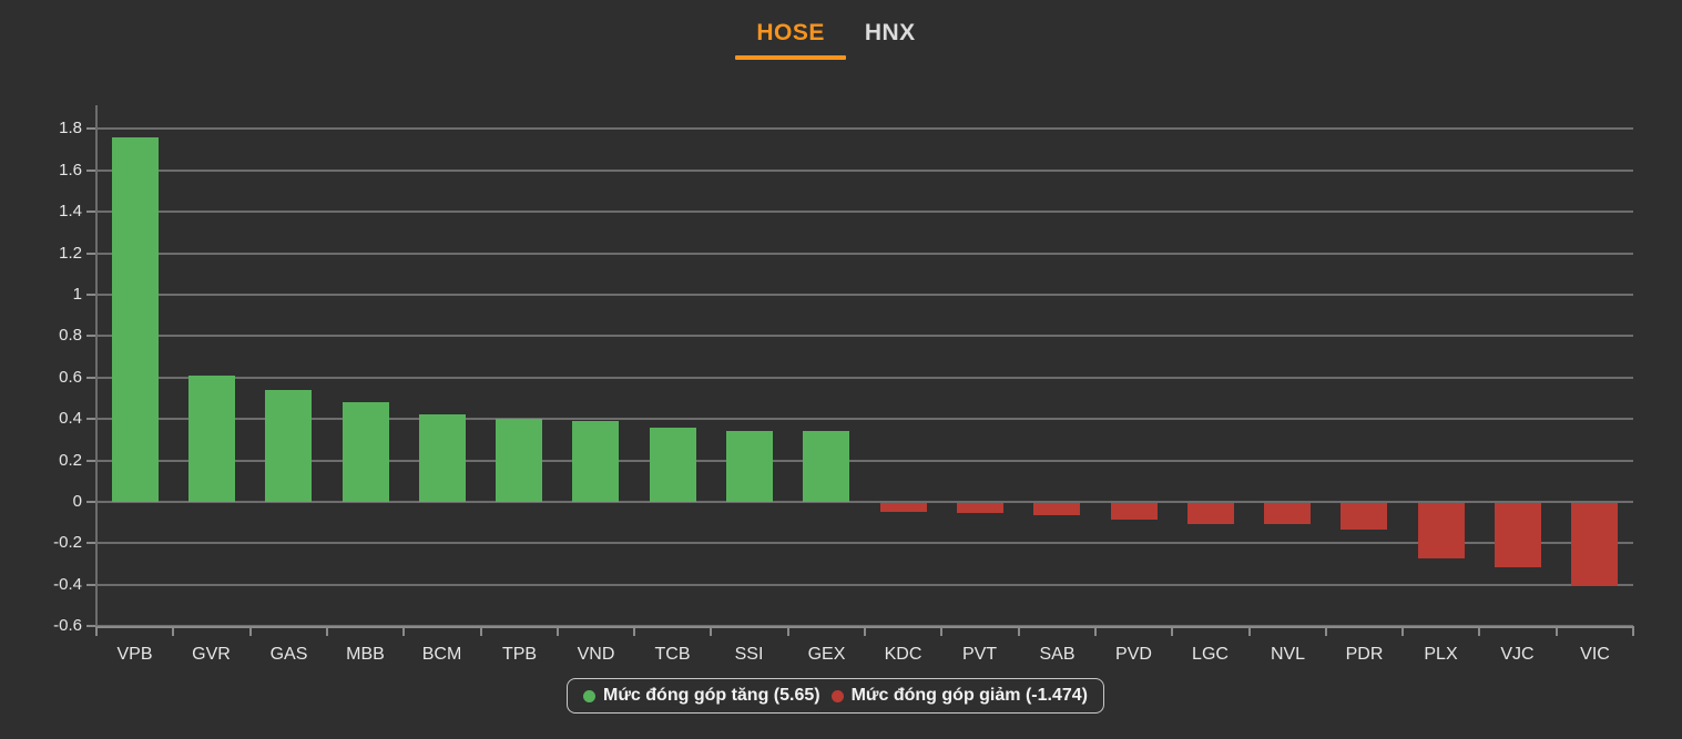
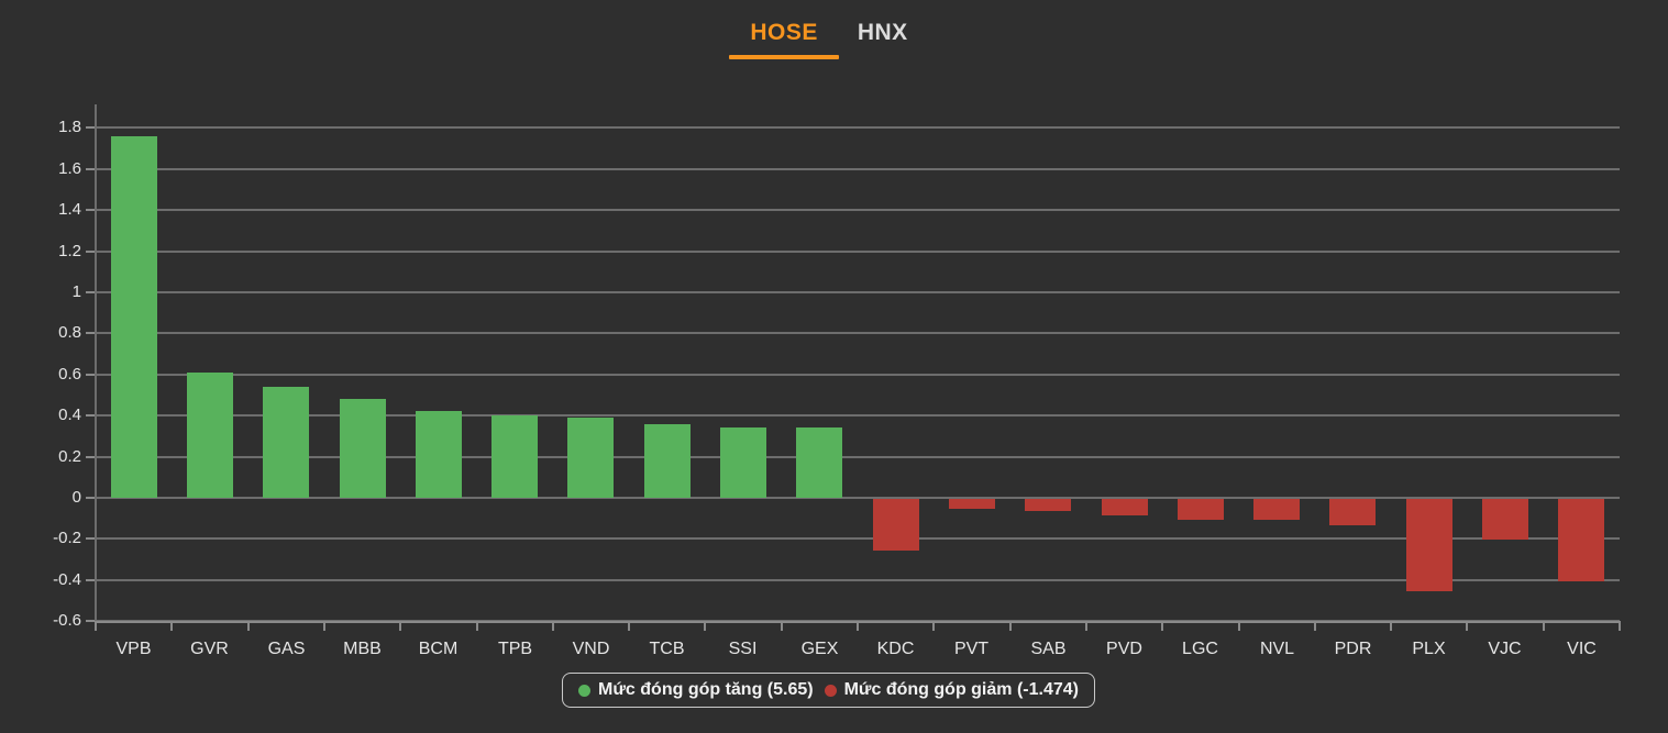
KDC: -0.04 -> -0.25
PLX: -0.27 -> -0.45
VJC: -0.31 -> -0.20
